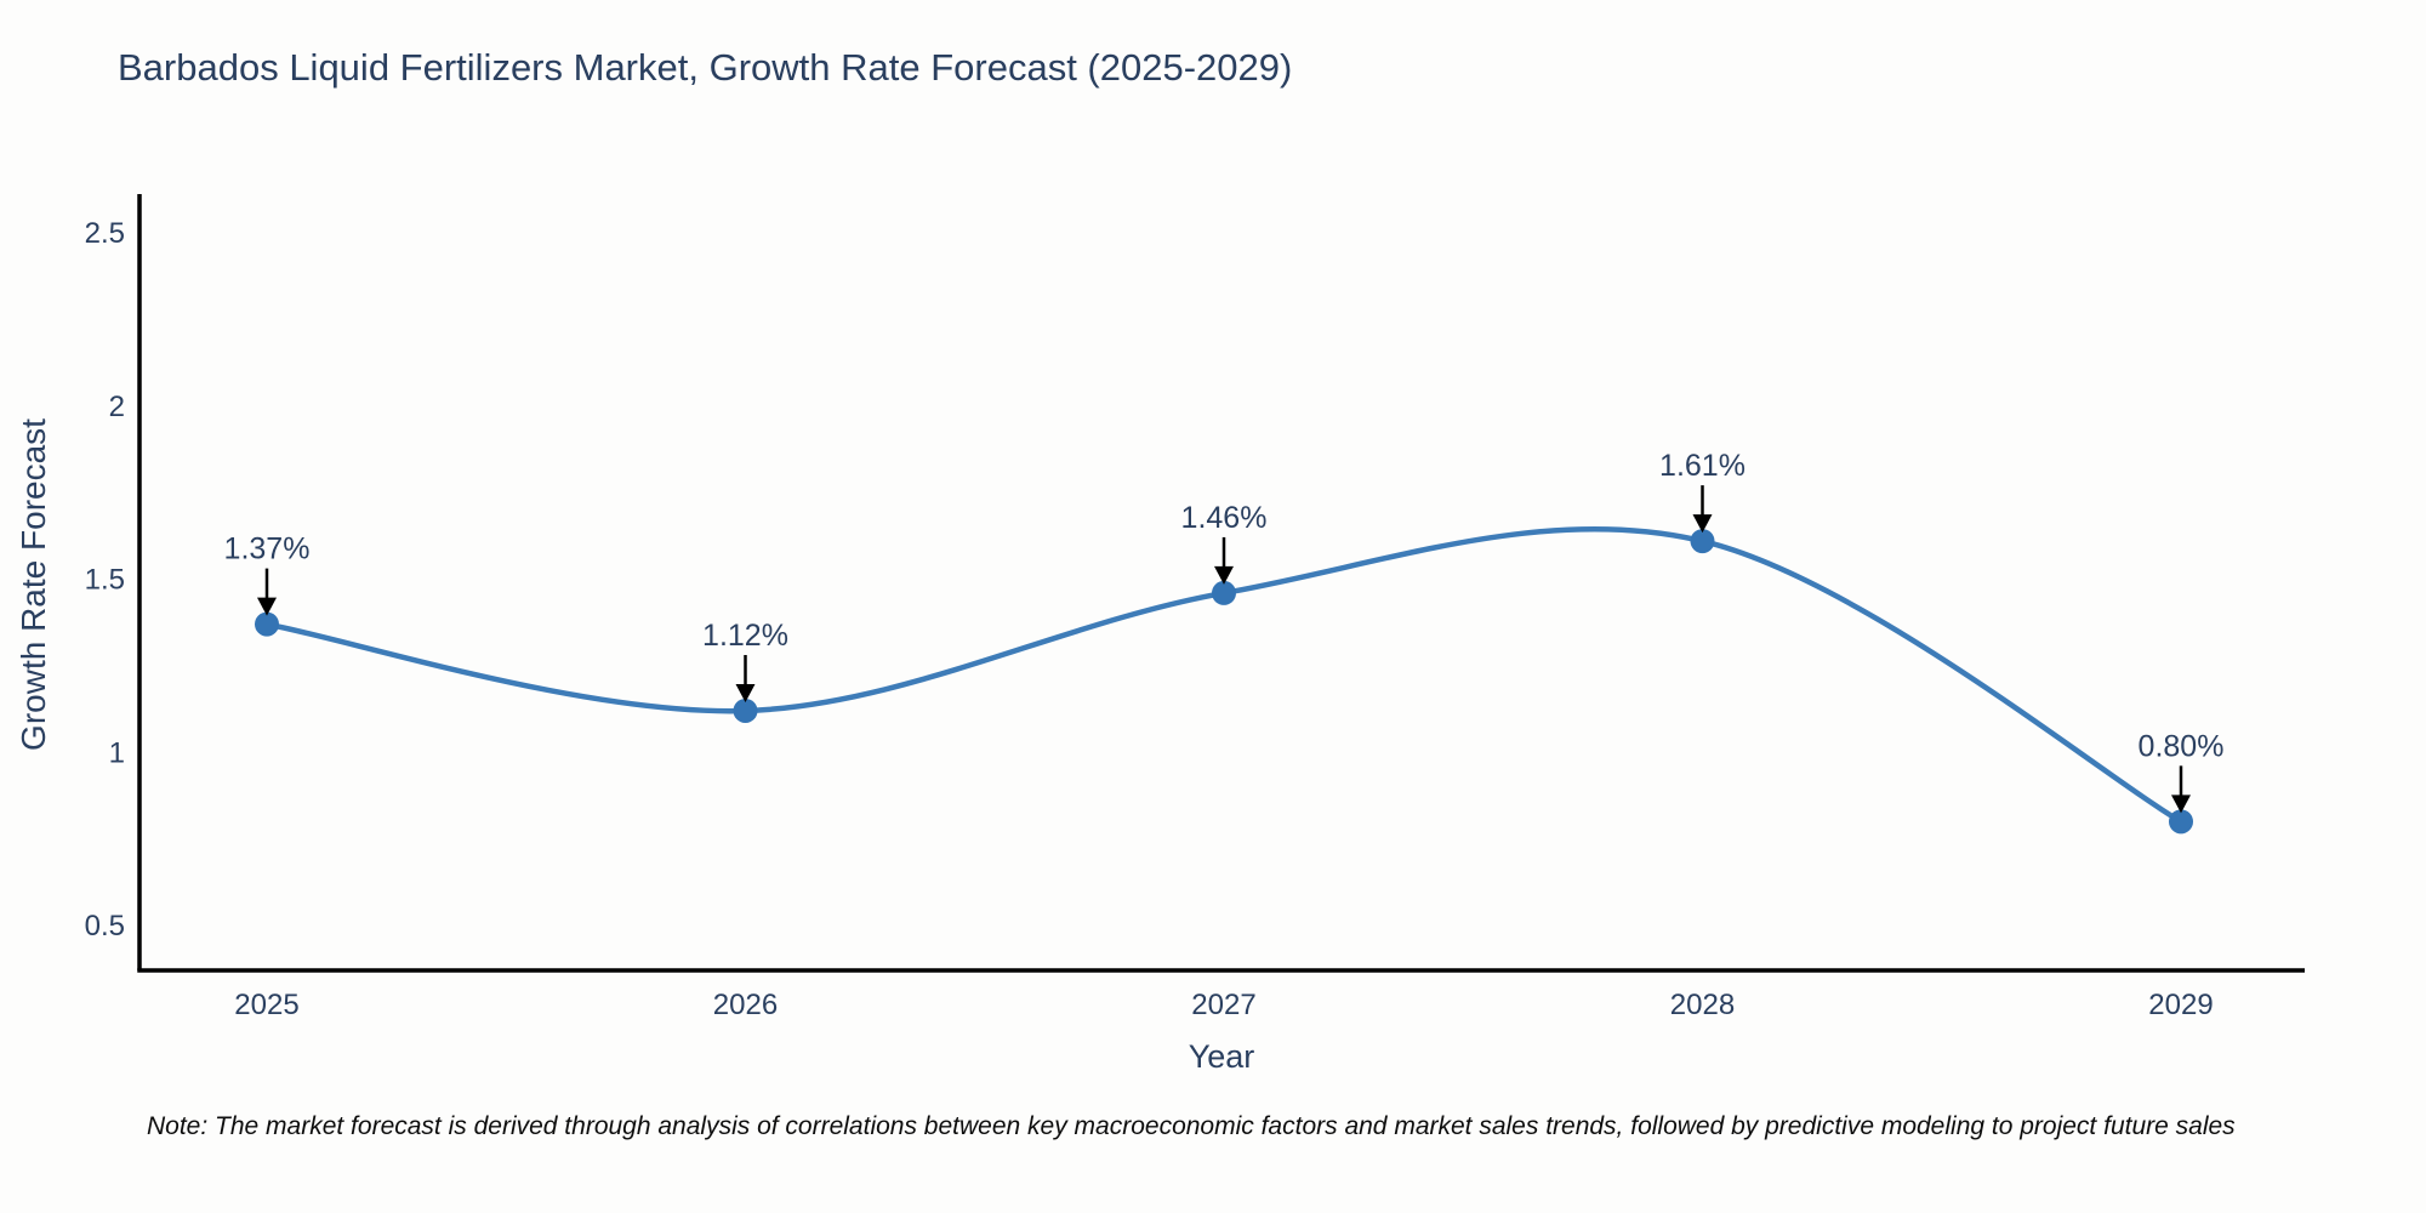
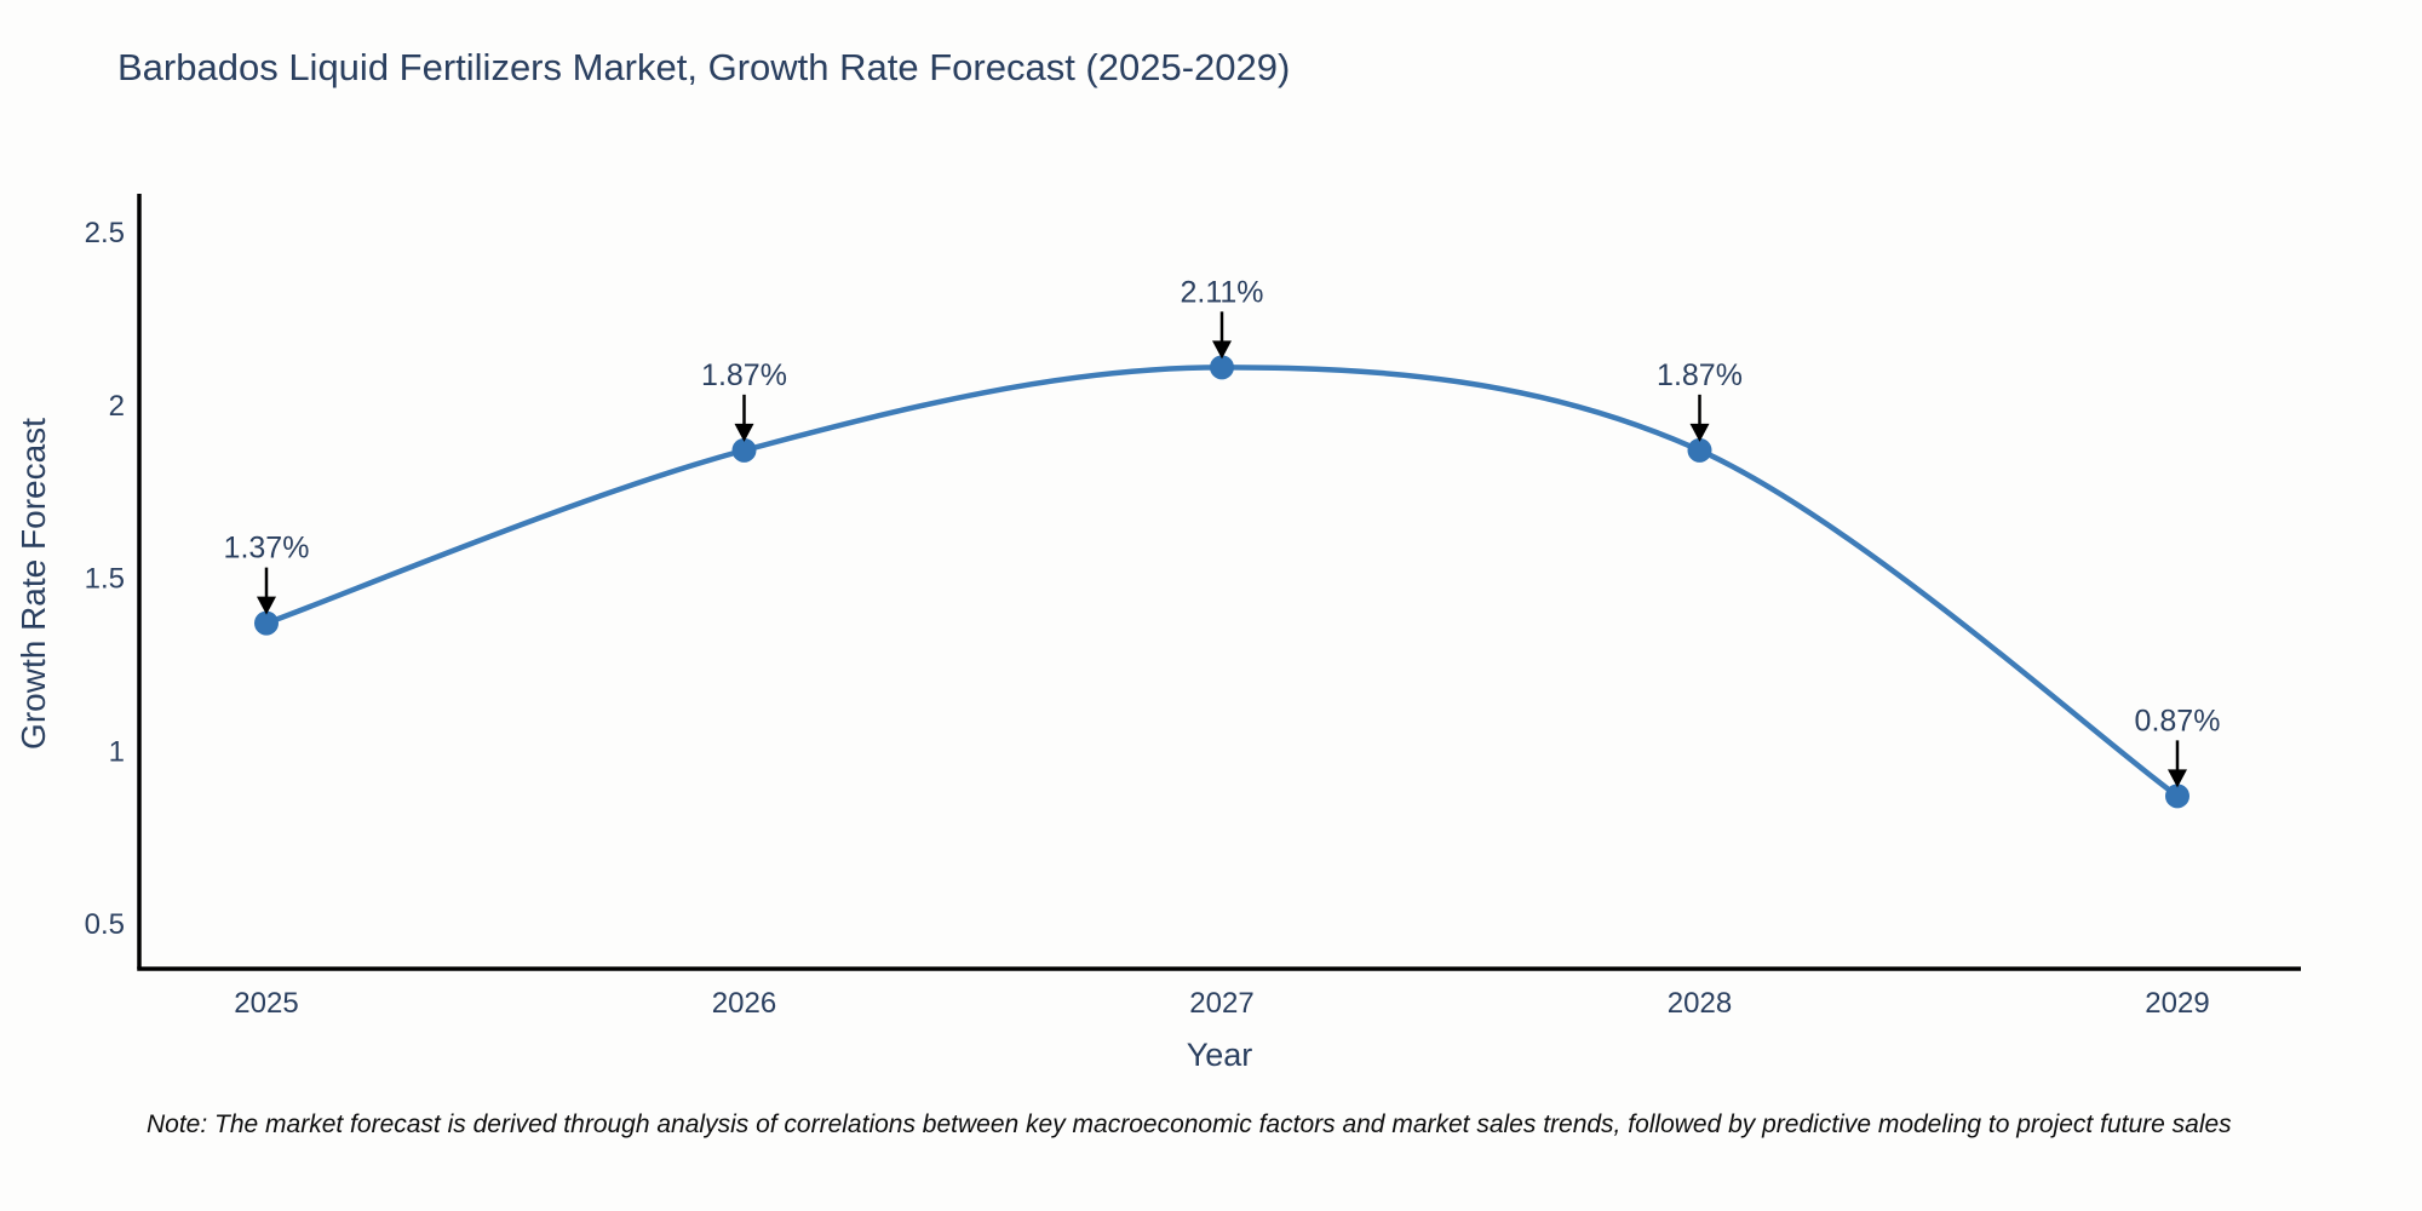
2026: 1.12% -> 1.87%
2027: 1.46% -> 2.11%
2028: 1.61% -> 1.87%
2029: 0.80% -> 0.87%
